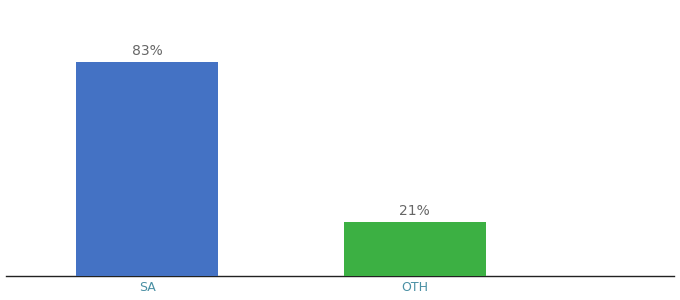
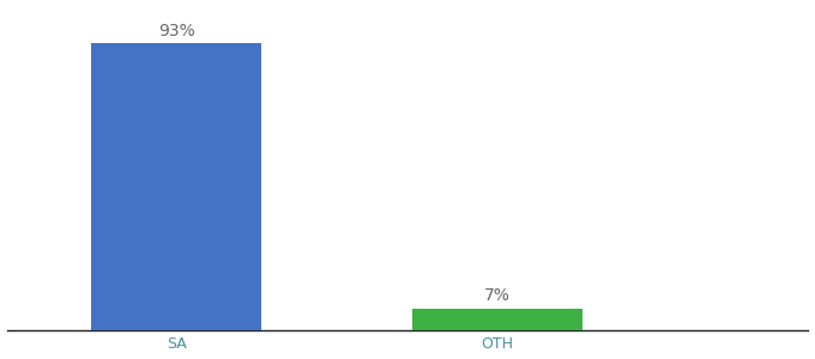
SA: 83% -> 93%
OTH: 21% -> 7%
